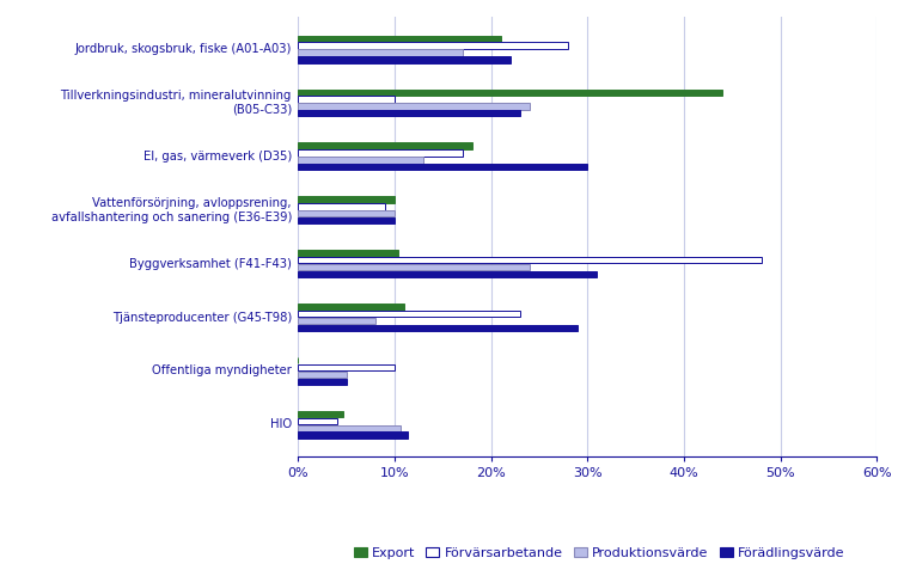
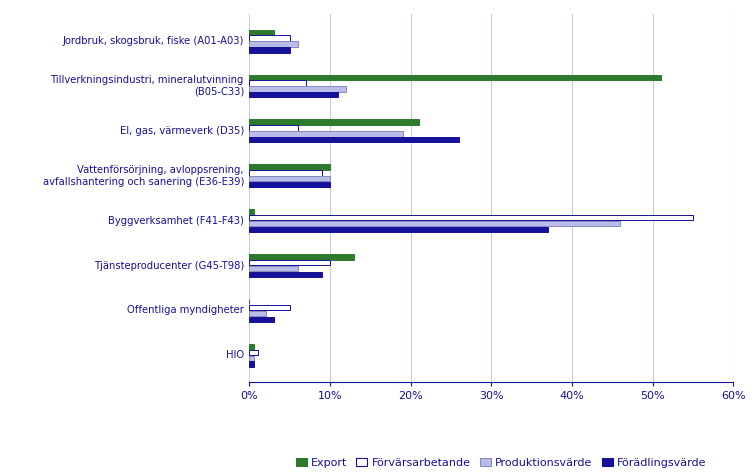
Export/Jordbruk, skogsbruk, fiske (A01-A03): 21.0% -> 3.0%
Förvärsarbetande/Jordbruk, skogsbruk, fiske (A01-A03): 28% -> 5%
Produktionsvärde/Jordbruk, skogsbruk, fiske (A01-A03): 17.0% -> 6.0%
Förädlingsvärde/Jordbruk, skogsbruk, fiske (A01-A03): 22.0% -> 5.0%
Export/Tillverkningsindustri, mineralutvinning (B05-C33): 44.0% -> 51.0%
Förvärsarbetande/Tillverkningsindustri, mineralutvinning (B05-C33): 10% -> 7%
Produktionsvärde/Tillverkningsindustri, mineralutvinning (B05-C33): 24.0% -> 12.0%
Förädlingsvärde/Tillverkningsindustri, mineralutvinning (B05-C33): 23.0% -> 11.0%
Export/El, gas, värmeverk (D35): 18.0% -> 21.0%
Förvärsarbetande/El, gas, värmeverk (D35): 17% -> 6%
Produktionsvärde/El, gas, värmeverk (D35): 13.0% -> 19.0%
Förädlingsvärde/El, gas, värmeverk (D35): 30.0% -> 26.0%
Export/Byggverksamhet (F41-F43): 10.4% -> 0.5%
Förvärsarbetande/Byggverksamhet (F41-F43): 48% -> 55%
Produktionsvärde/Byggverksamhet (F41-F43): 24.0% -> 46.0%
Förädlingsvärde/Byggverksamhet (F41-F43): 31.0% -> 37.0%
Export/Tjänsteproducenter (G45-T98): 11.0% -> 13.0%
Förvärsarbetande/Tjänsteproducenter (G45-T98): 23% -> 10%
Produktionsvärde/Tjänsteproducenter (G45-T98): 8.0% -> 6.0%
Förädlingsvärde/Tjänsteproducenter (G45-T98): 29.0% -> 9.0%
Förvärsarbetande/Offentliga myndigheter: 10% -> 5%
Produktionsvärde/Offentliga myndigheter: 5.0% -> 2.0%
Förädlingsvärde/Offentliga myndigheter: 5.0% -> 3.0%
Export/HIO: 4.6% -> 0.5%
Förvärsarbetande/HIO: 4% -> 1%
Produktionsvärde/HIO: 10.6% -> 0.5%
Förädlingsvärde/HIO: 11.4% -> 0.5%
